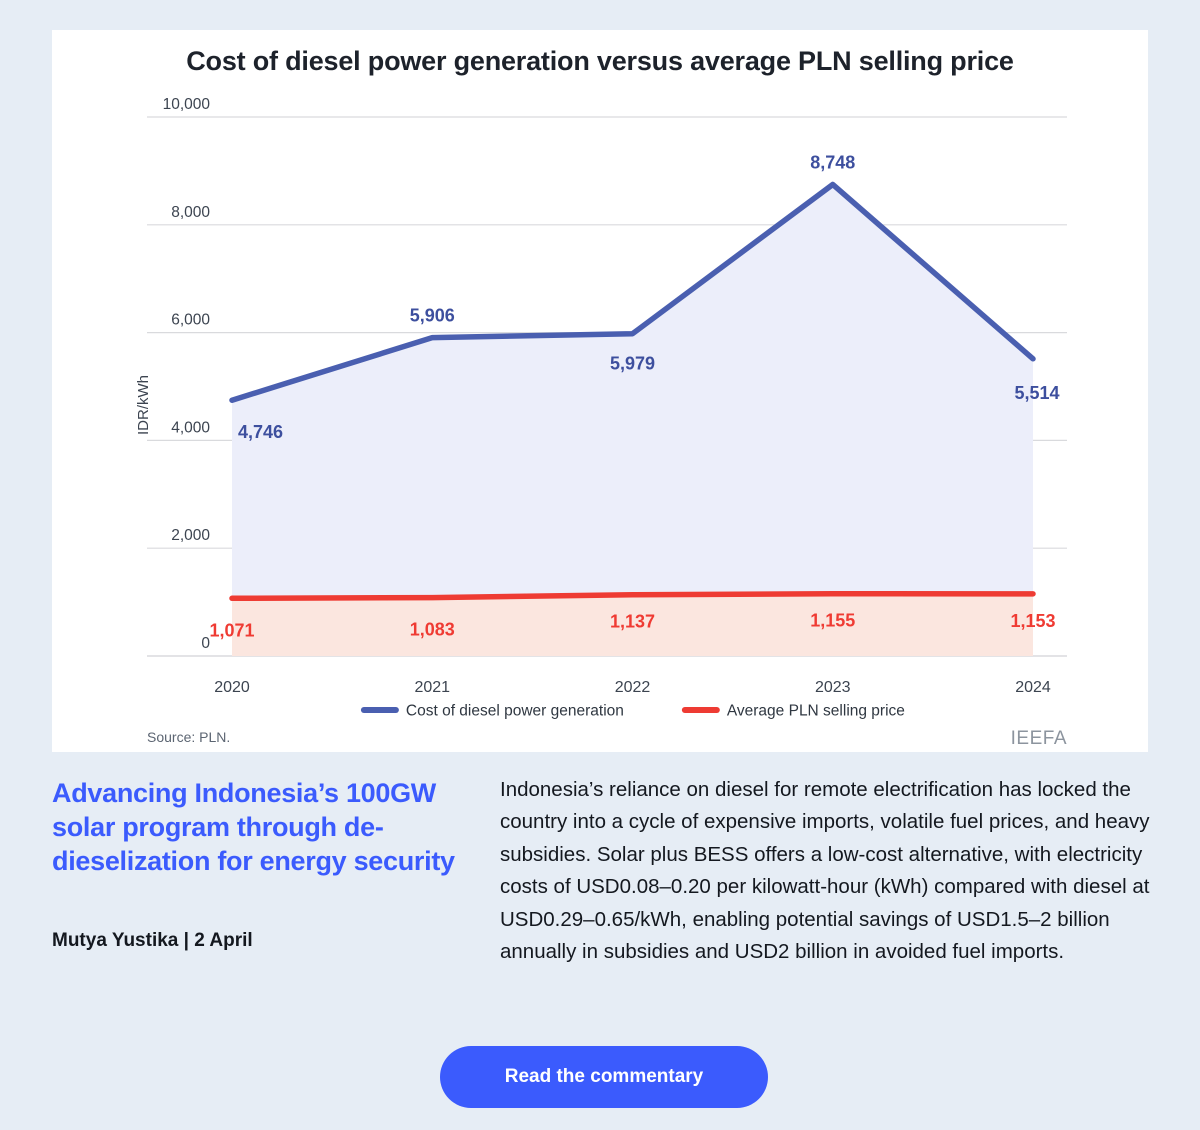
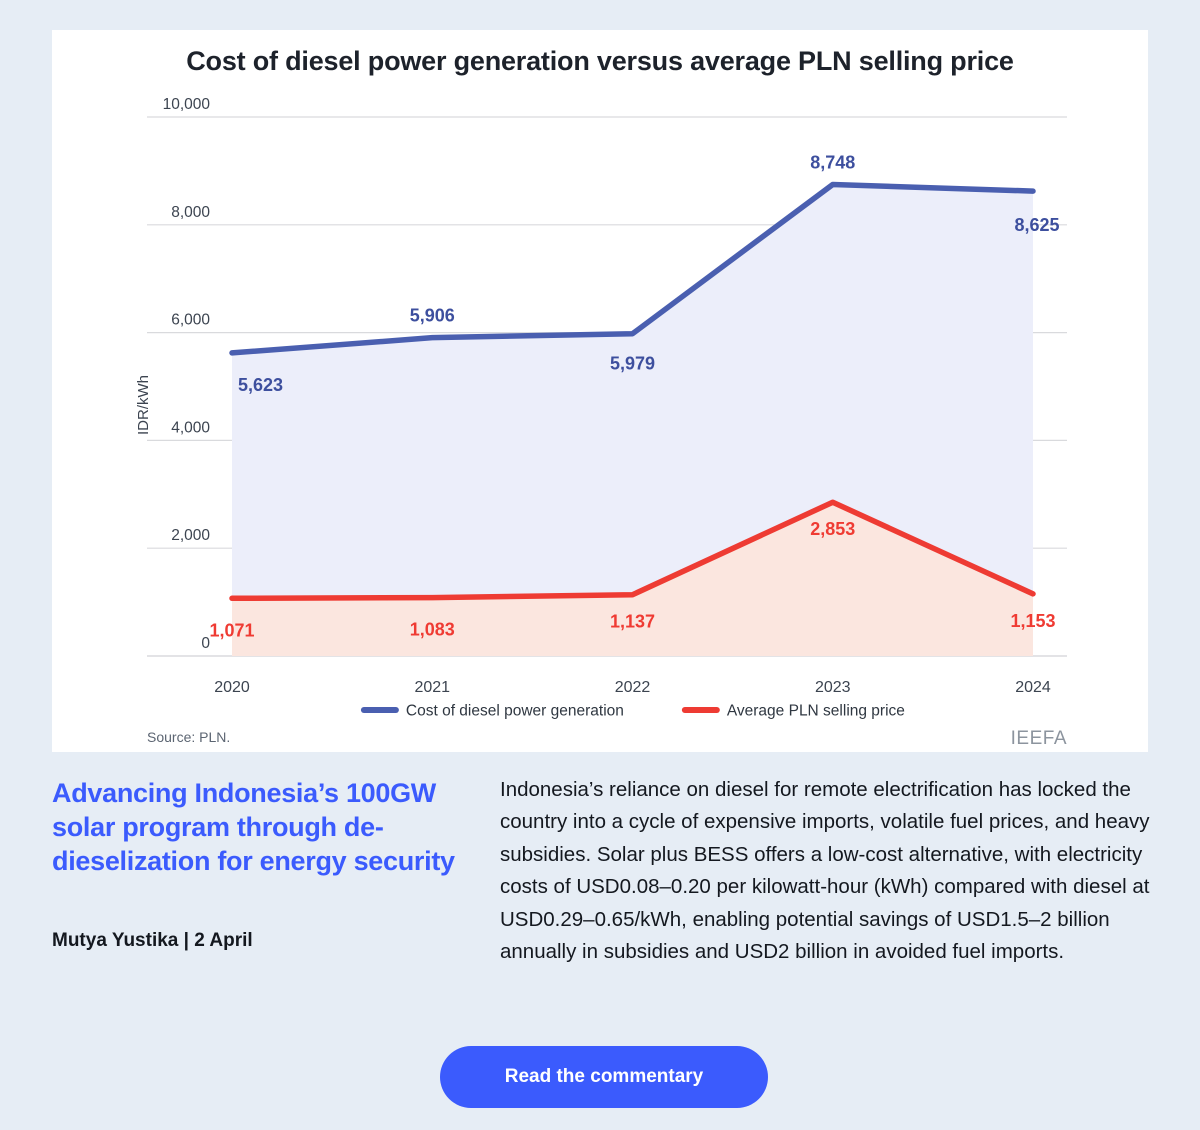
Cost of diesel power generation/2020: 4,746 -> 5,623
Average PLN selling price/2023: 1,155 -> 2,853
Cost of diesel power generation/2024: 5,514 -> 8,625
